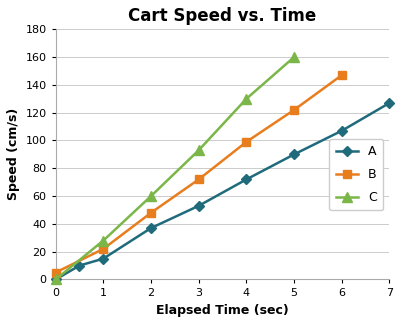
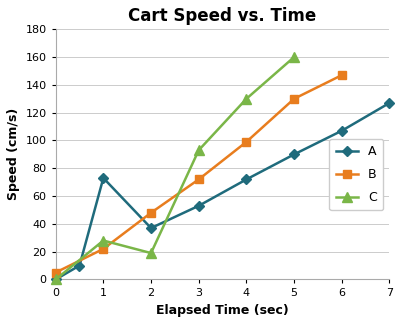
A/1: 15 -> 73
C/2: 60 -> 19
B/5: 122 -> 130
